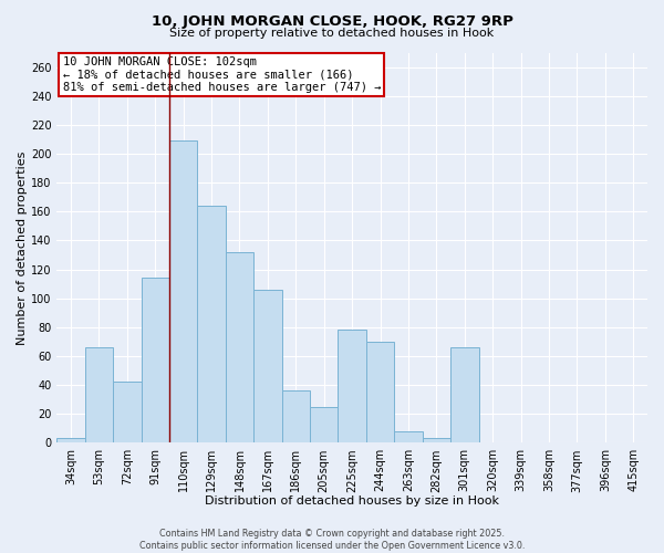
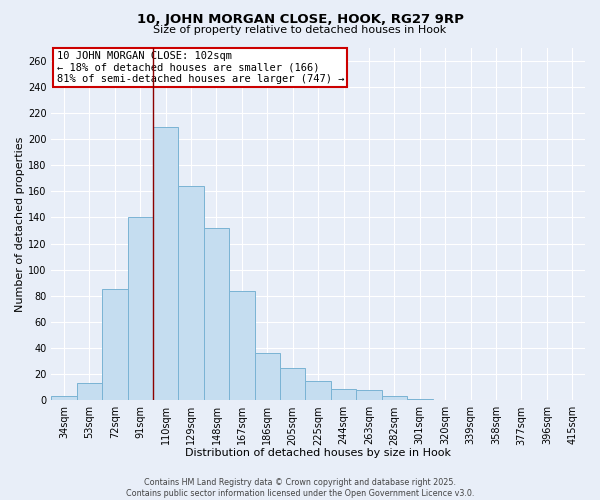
53sqm: 66 -> 13
72sqm: 42 -> 85
91sqm: 114 -> 140
167sqm: 106 -> 84
225sqm: 78 -> 15
244sqm: 70 -> 9
301sqm: 66 -> 1
